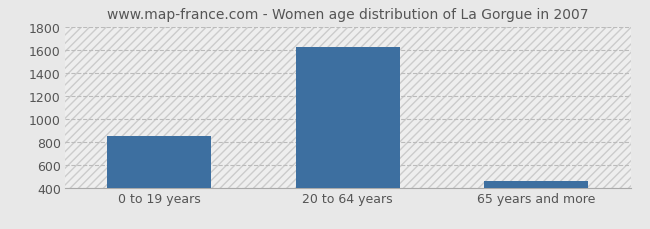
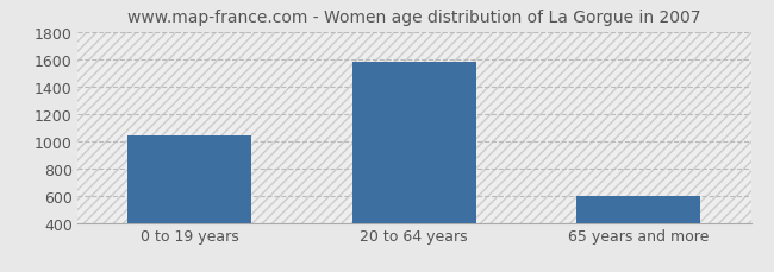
0 to 19 years: 840 -> 1040
20 to 64 years: 1620 -> 1580
65 years and more: 460 -> 600
